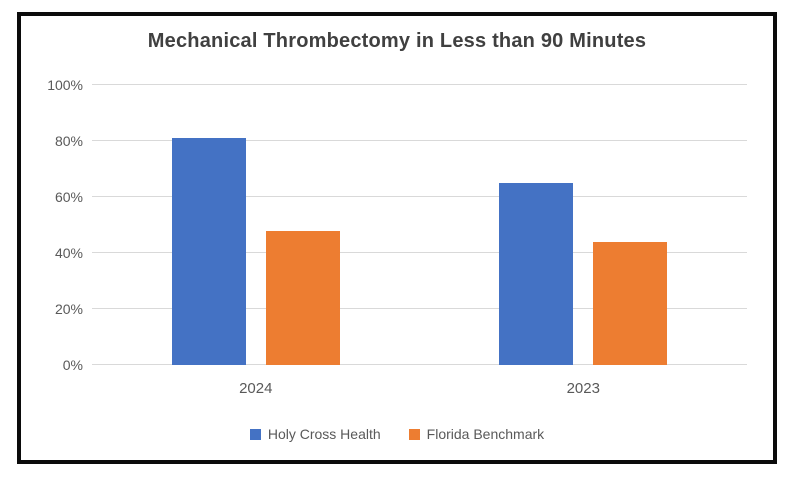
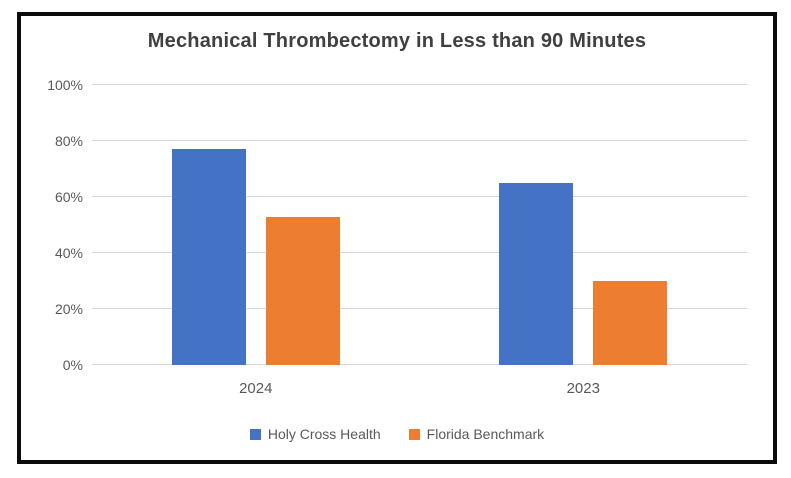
Holy Cross Health/2024: 81% -> 77%
Florida Benchmark/2024: 48% -> 53%
Florida Benchmark/2023: 44% -> 30%
